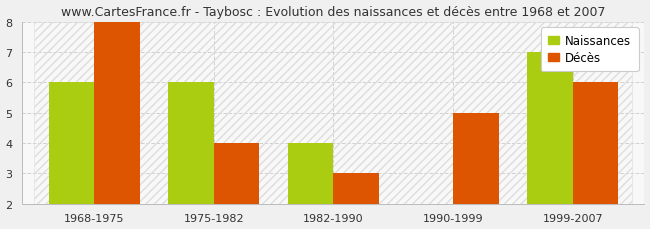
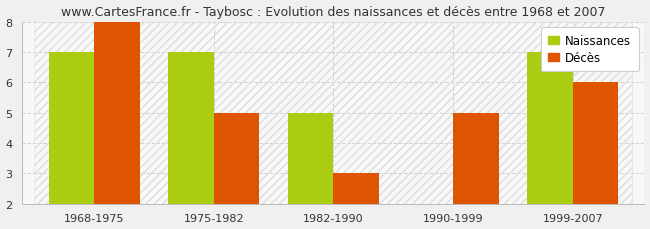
Naissances/1968-1975: 6 -> 7
Naissances/1975-1982: 6 -> 7
Décès/1975-1982: 4 -> 5
Naissances/1982-1990: 4 -> 5
